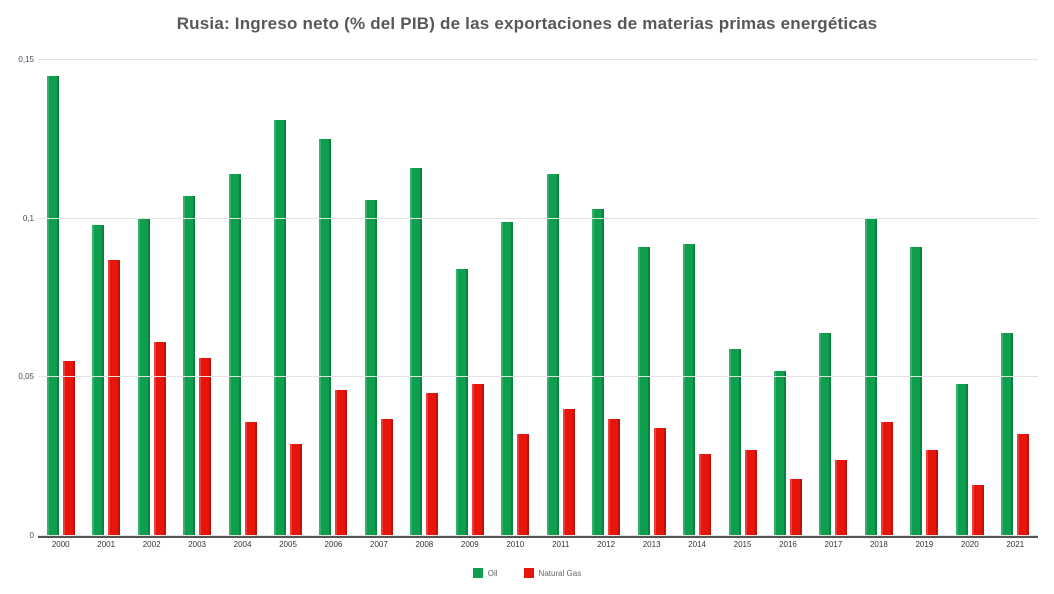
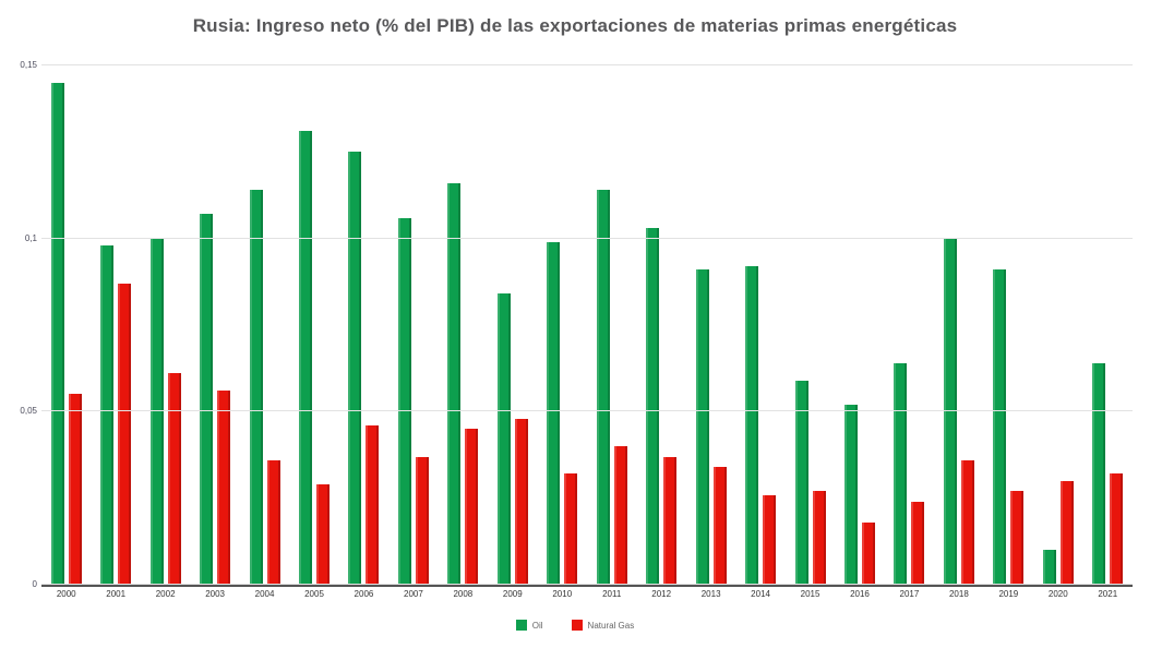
Oil/2020: 0,05 -> 0,01
Natural Gas/2020: 0,02 -> 0,03
